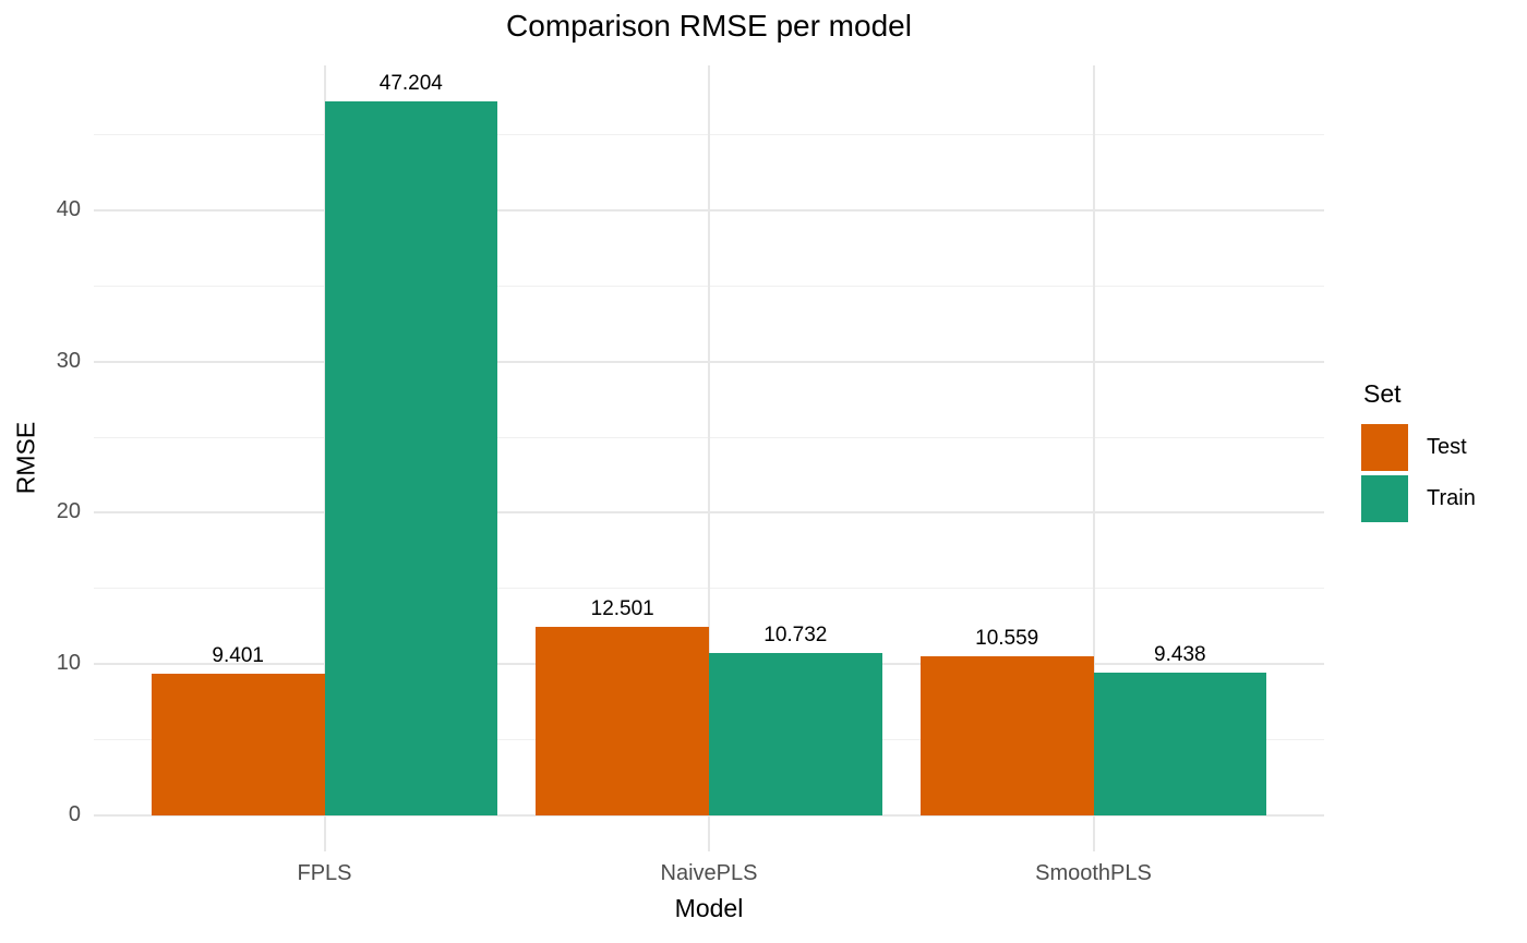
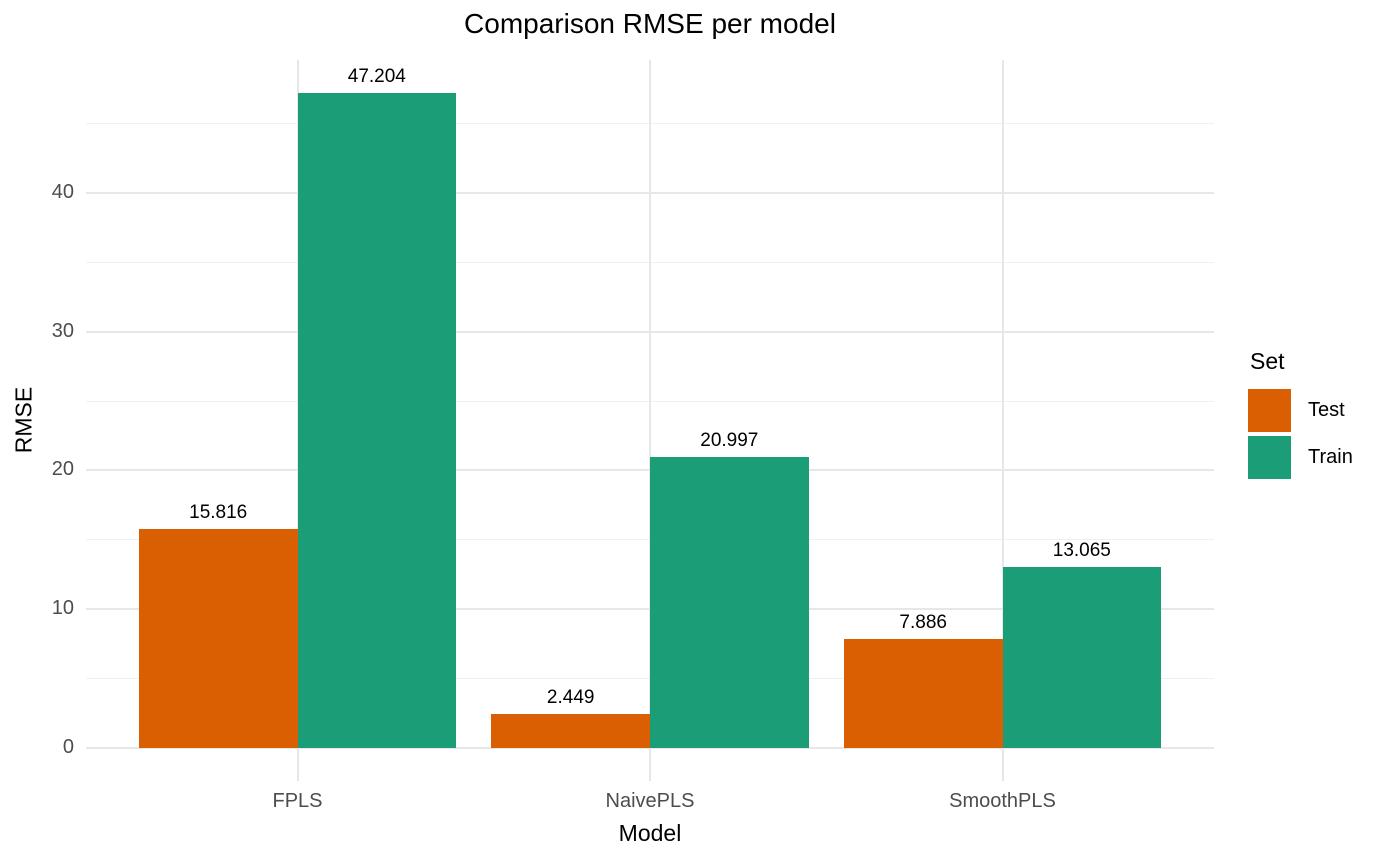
Test/FPLS: 9.401 -> 15.816
Test/NaivePLS: 12.501 -> 2.449
Train/NaivePLS: 10.732 -> 20.997
Test/SmoothPLS: 10.559 -> 7.886
Train/SmoothPLS: 9.438 -> 13.065
